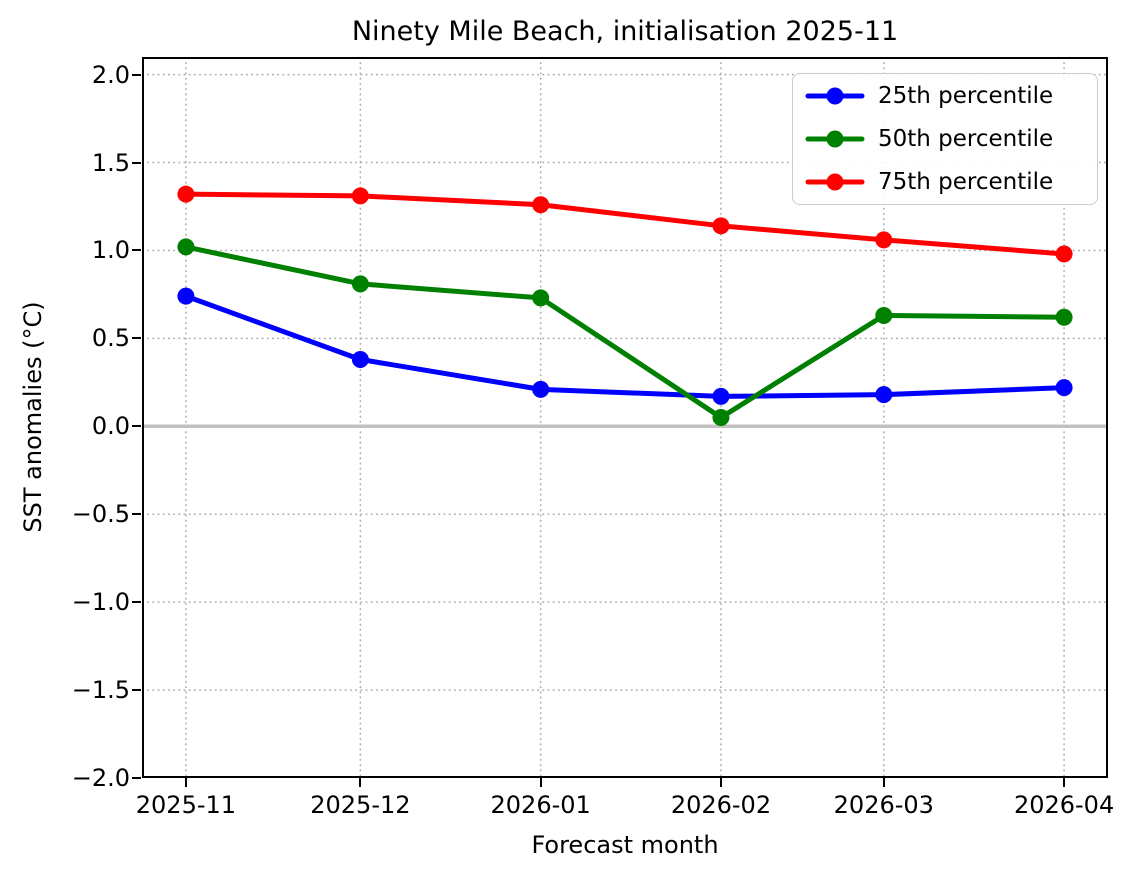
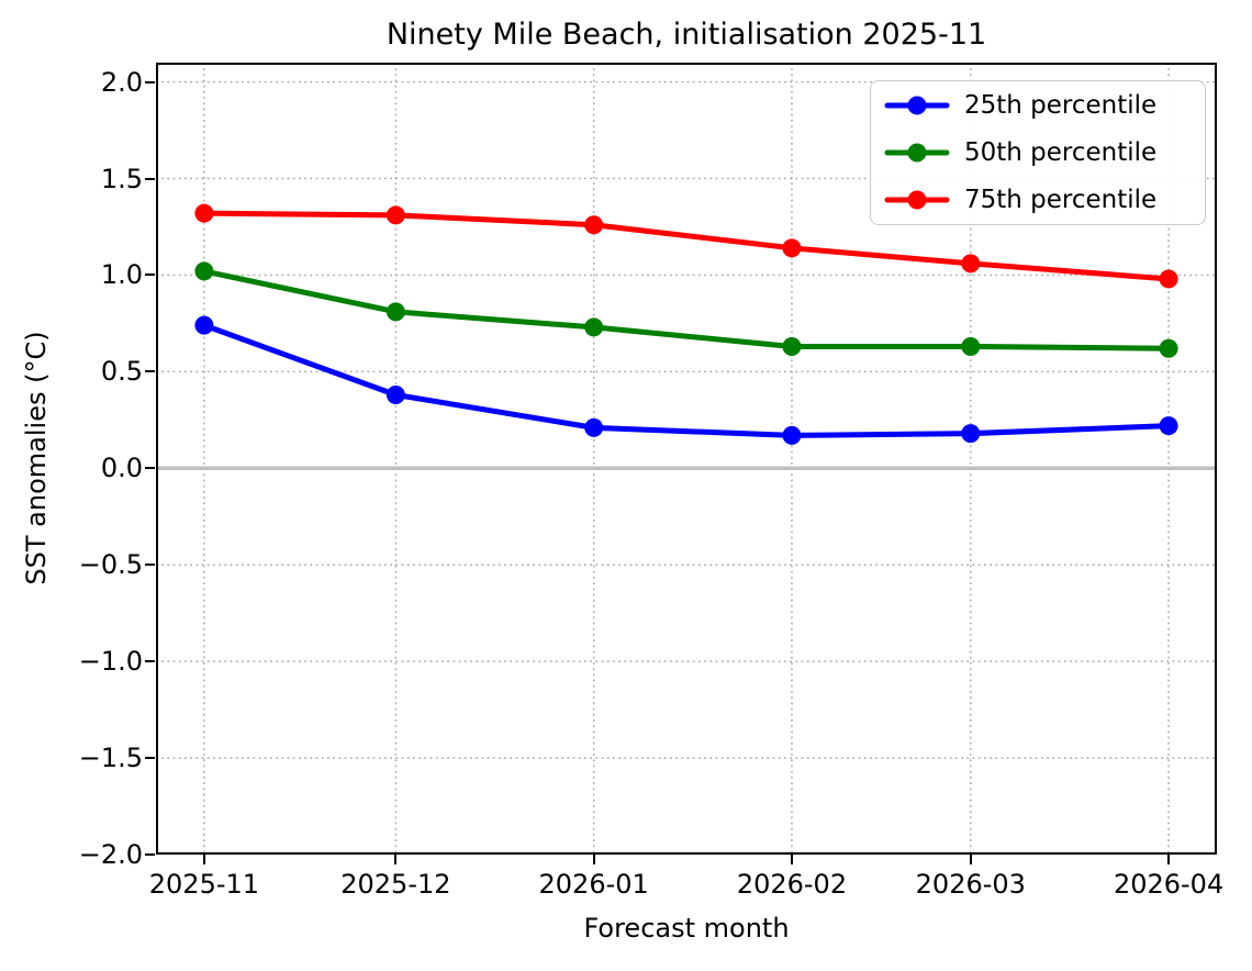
50th percentile/2026-02: 0.05 -> 0.63
